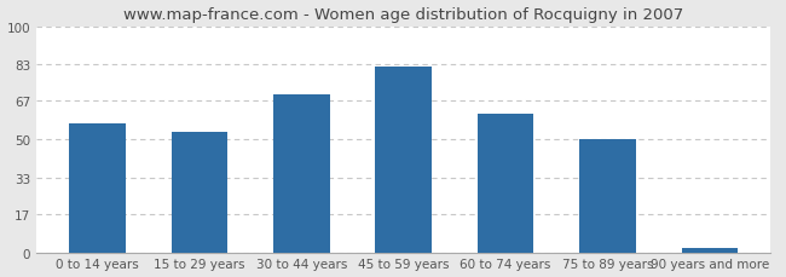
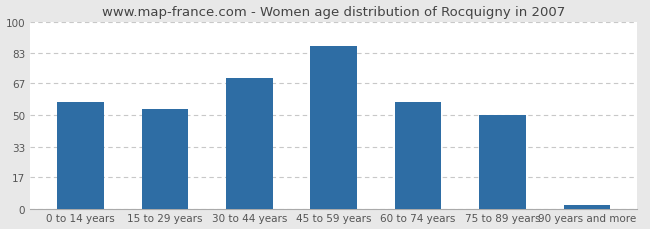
45 to 59 years: 82 -> 87
60 to 74 years: 61 -> 57
